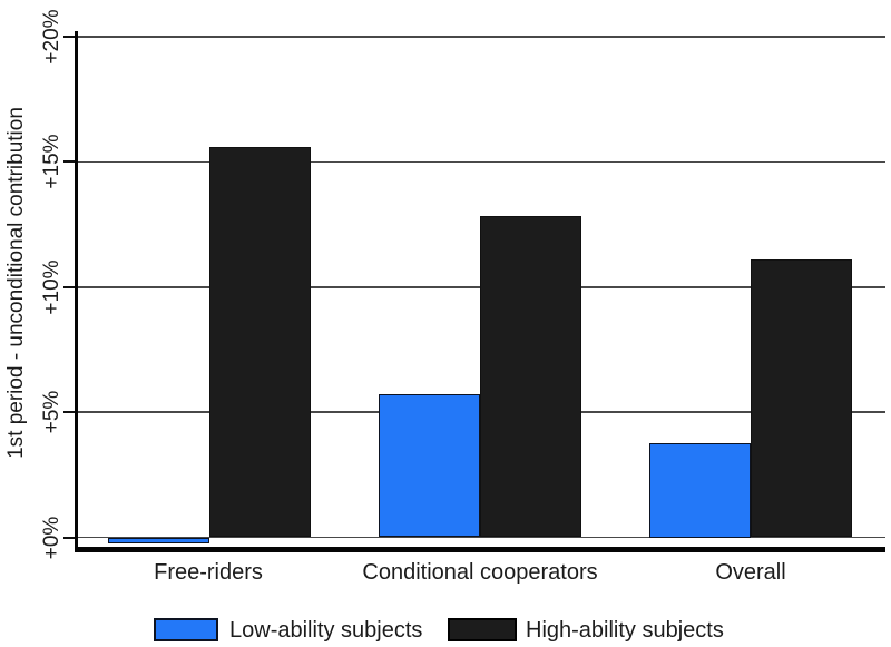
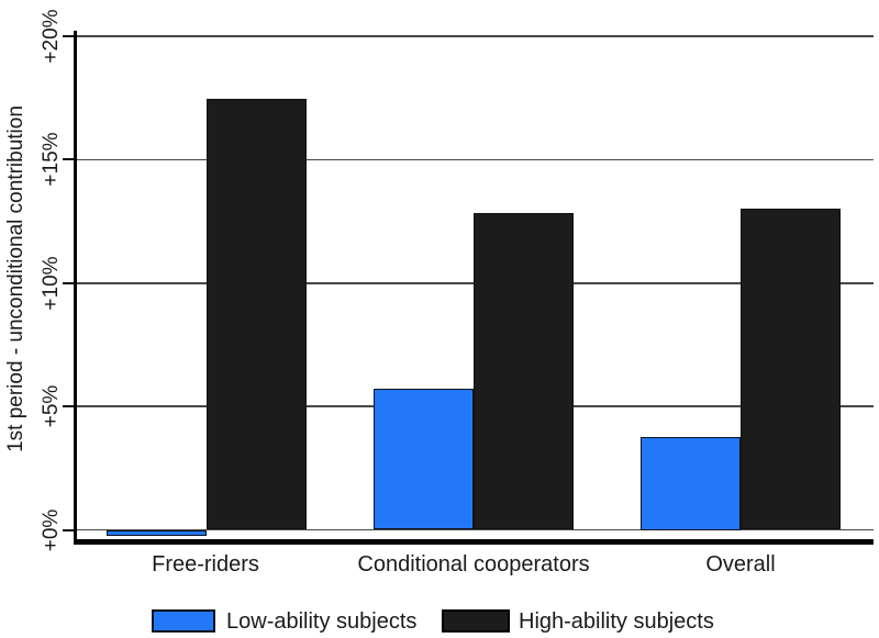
High-ability subjects/Free-riders: 15.6% -> 17.4%
High-ability subjects/Overall: 11.1% -> 13.0%
